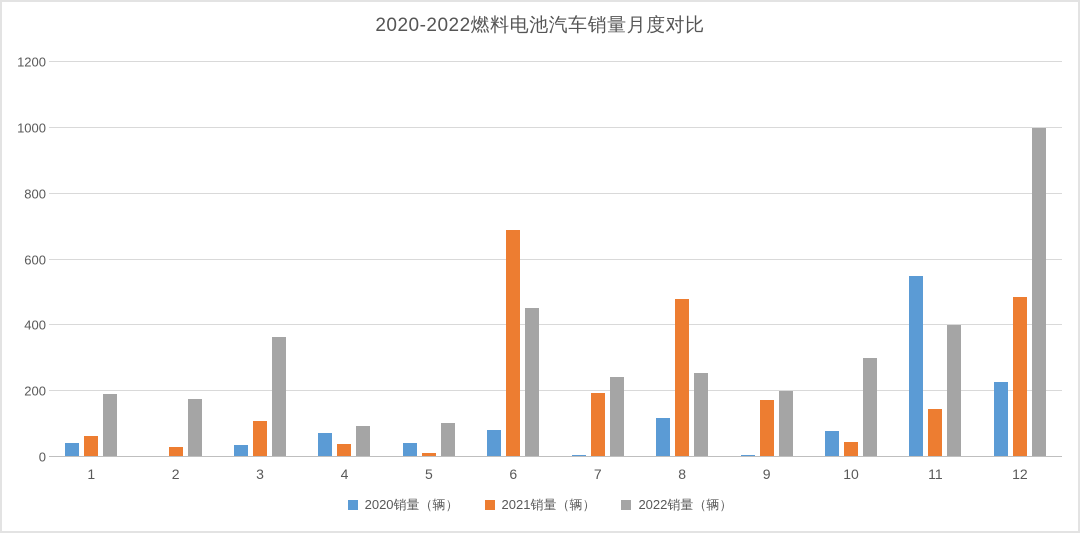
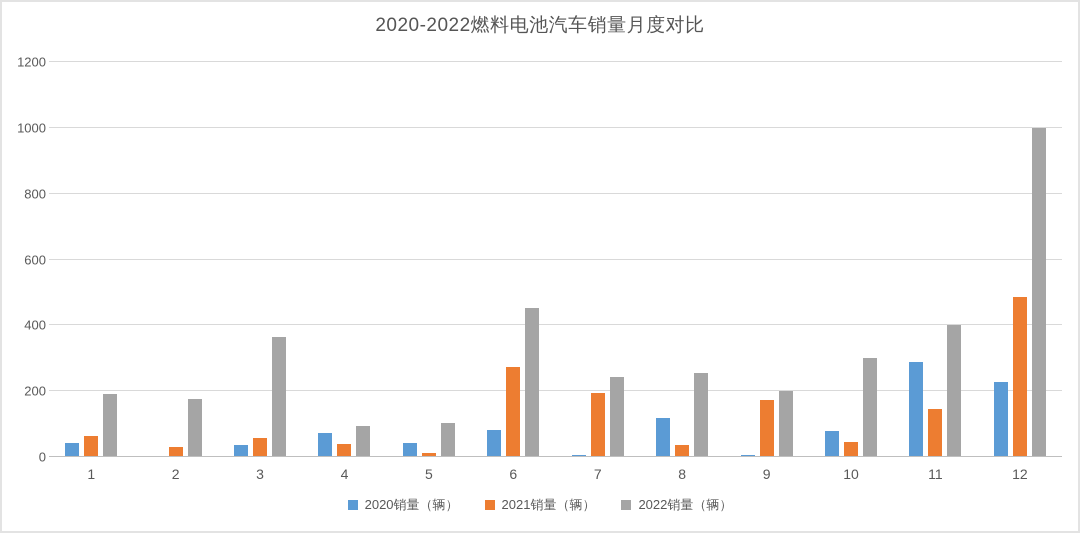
2021销量（辆）/3: 110 -> 60
2021销量（辆）/6: 690 -> 270
2021销量（辆）/8: 480 -> 40
2020销量（辆）/11: 550 -> 290
